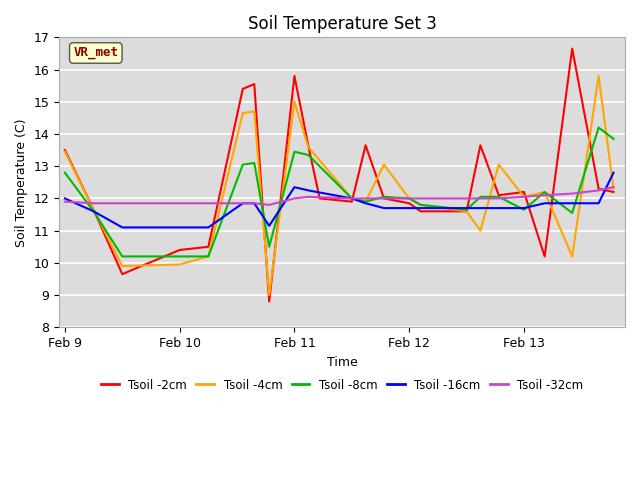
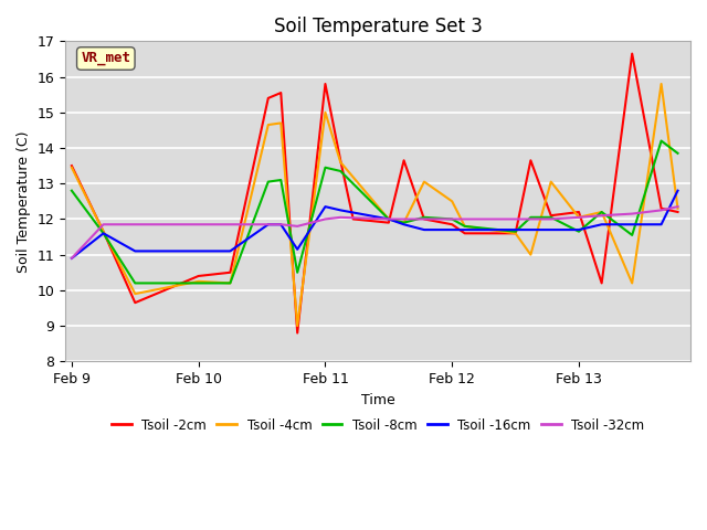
Tsoil -16cm/Feb 9: 12.00 -> 10.90
Tsoil -32cm/Feb 9: 11.90 -> 10.90
Tsoil -4cm/Feb 10: 9.95 -> 10.25
Tsoil -4cm/Feb 12: 12.00 -> 12.50
